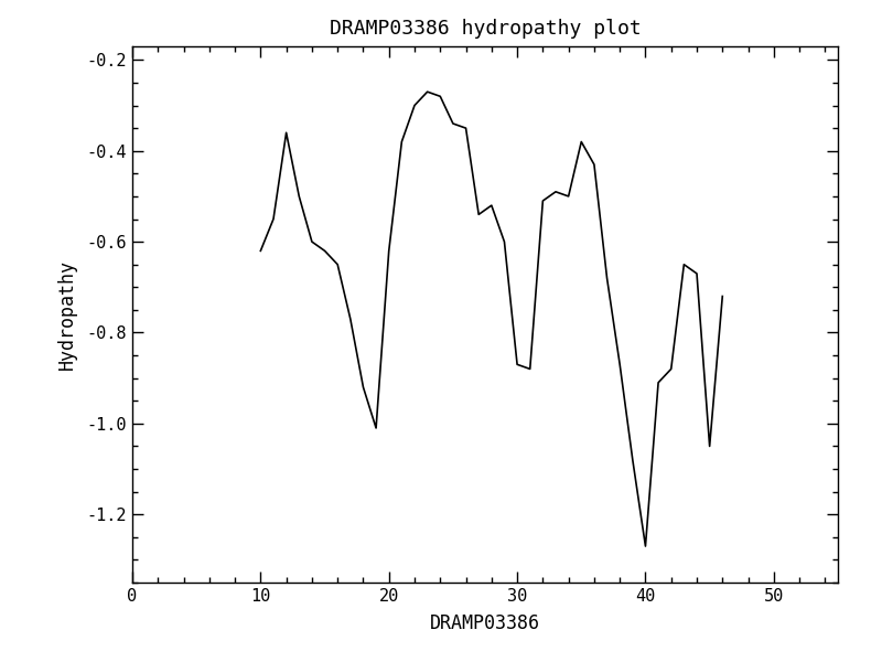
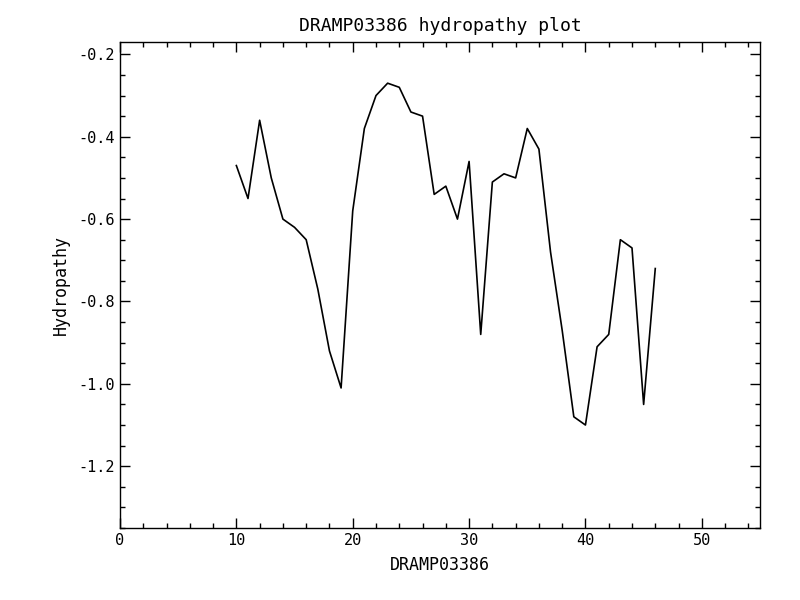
10: -0.62 -> -0.47
20: -0.62 -> -0.58
30: -0.87 -> -0.46
40: -1.27 -> -1.10
